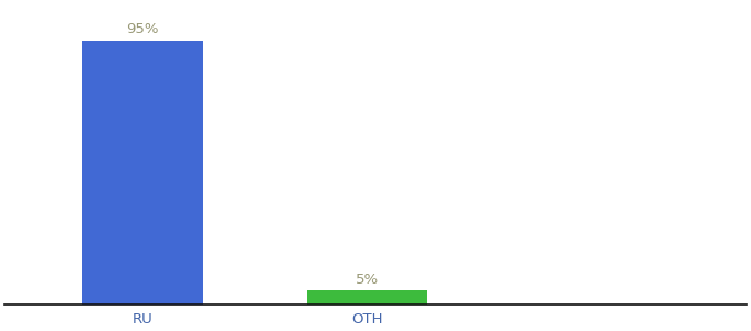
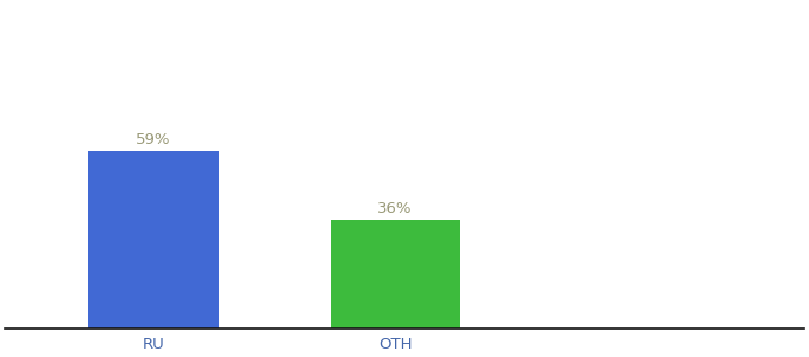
RU: 95% -> 59%
OTH: 5% -> 36%
